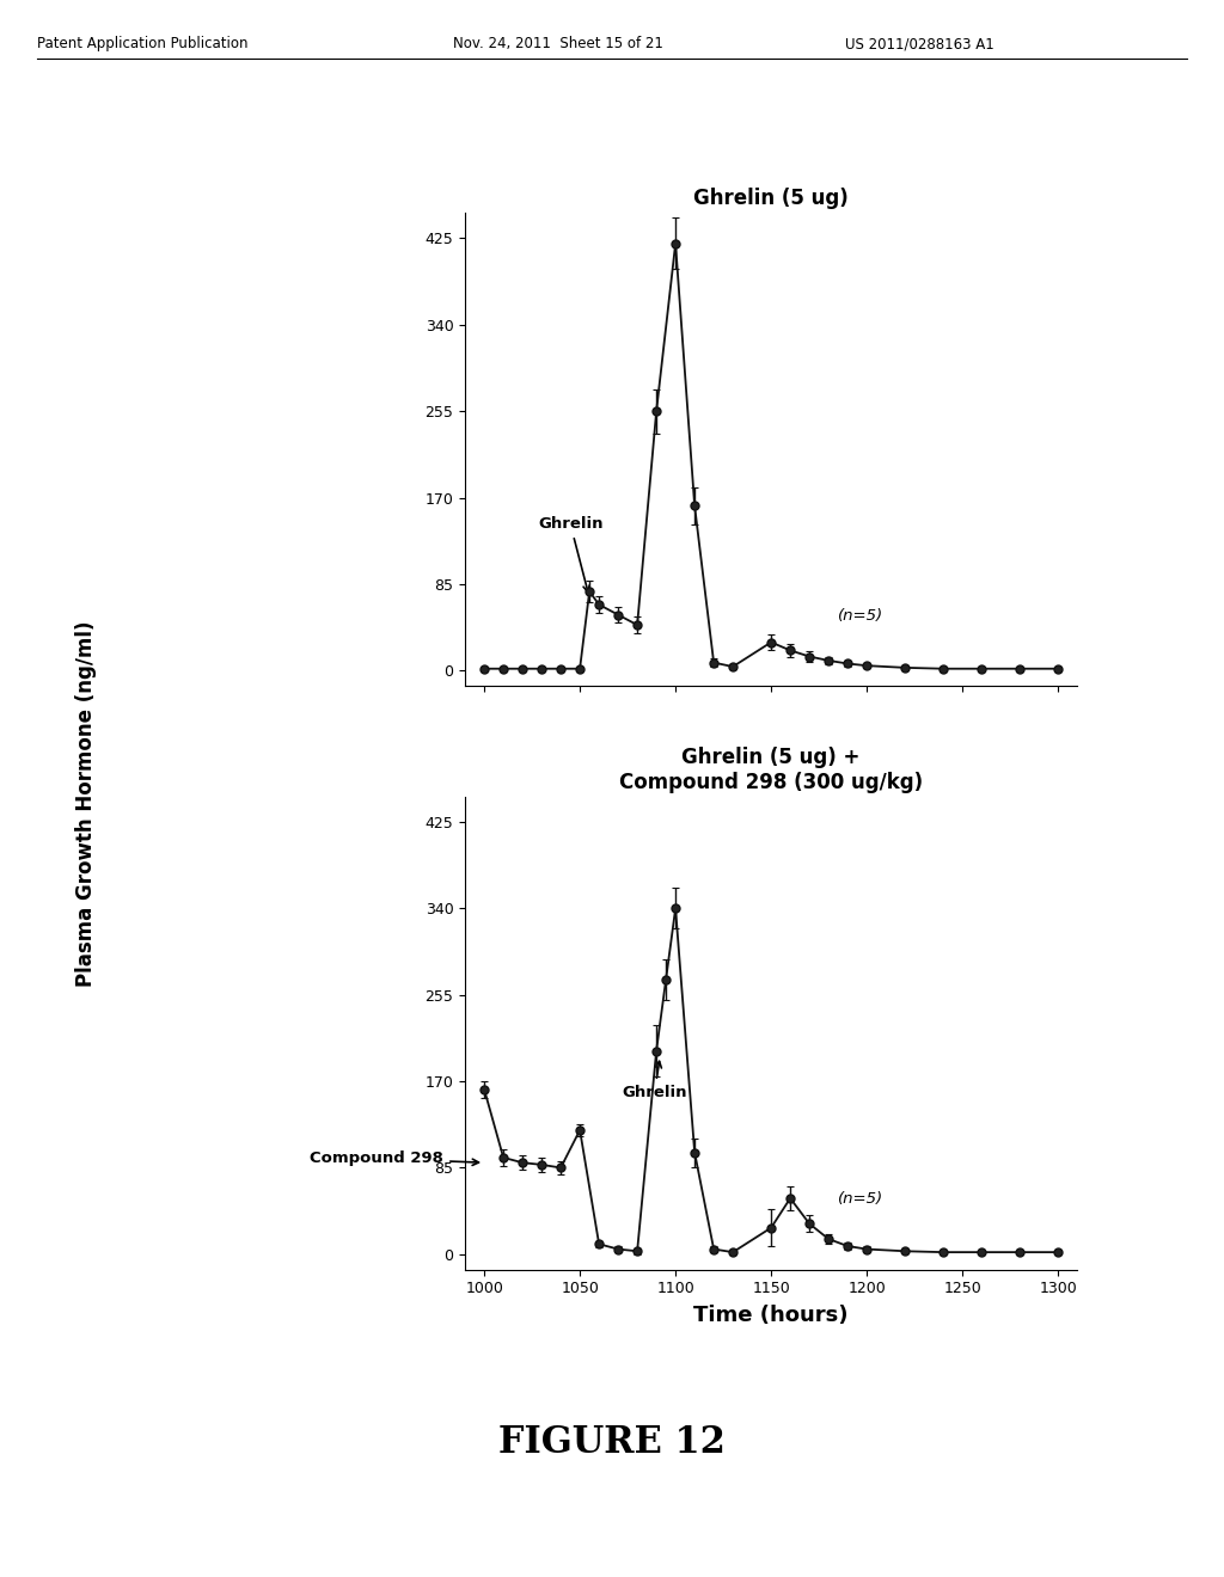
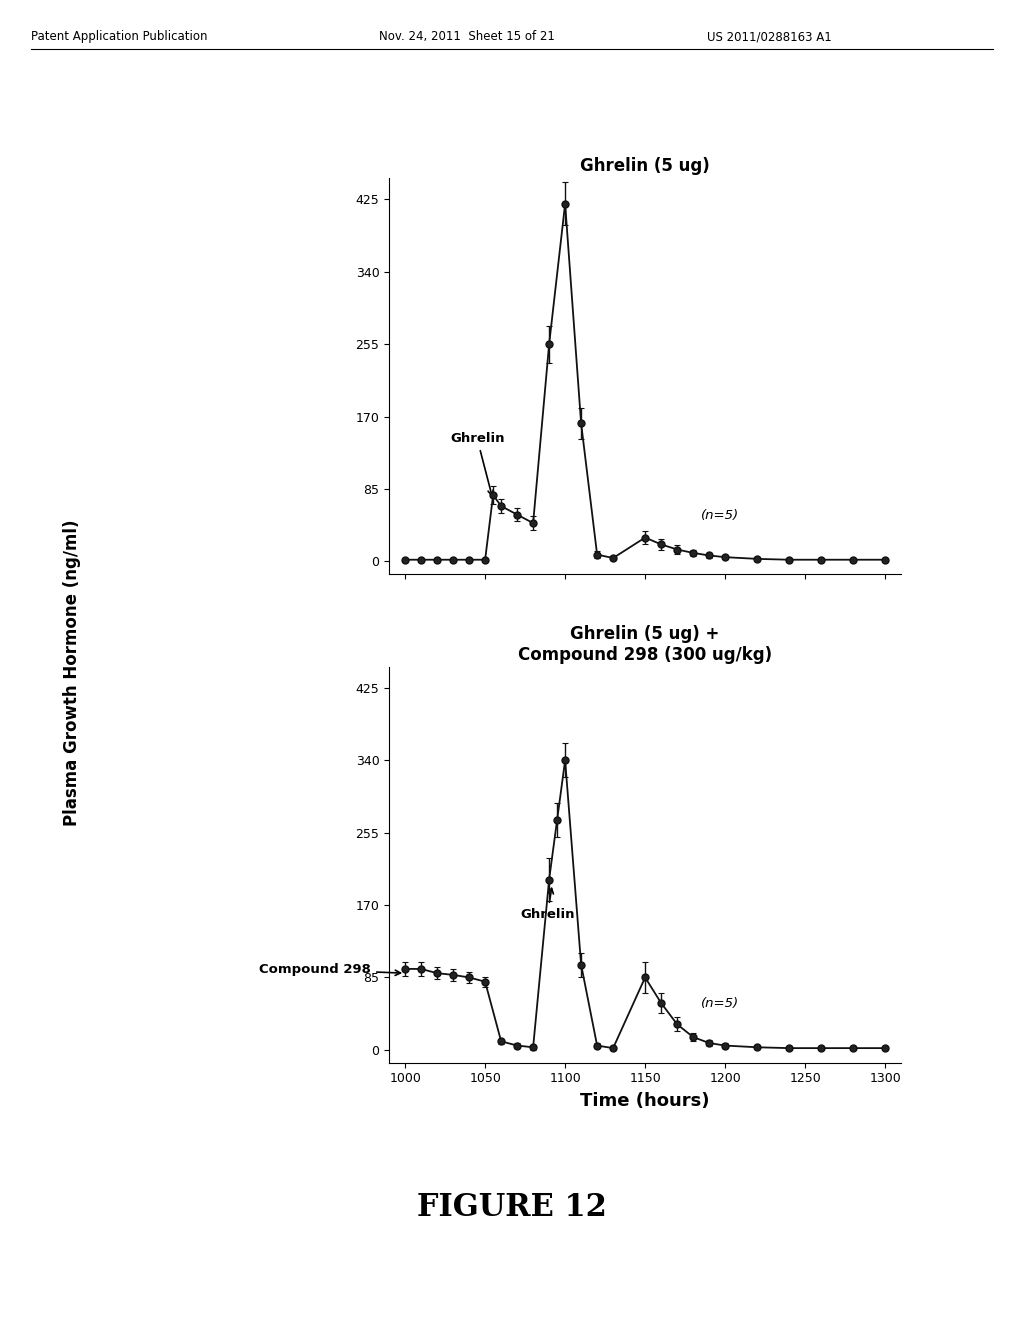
Ghrelin (5 ug) + Compound 298 (300 ug/kg)/1000: 162 -> 95
Ghrelin (5 ug) + Compound 298 (300 ug/kg)/1050: 122 -> 80
Ghrelin (5 ug) + Compound 298 (300 ug/kg)/1150: 26 -> 85
